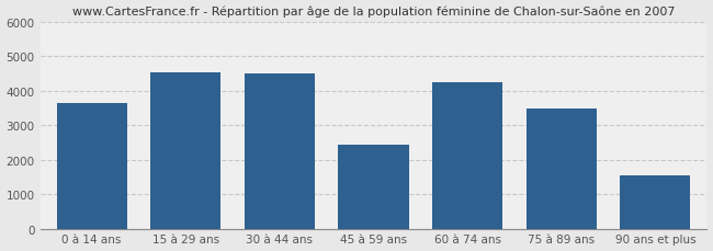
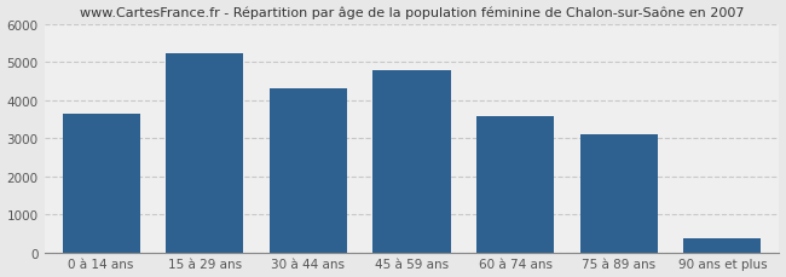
15 à 29 ans: 4550 -> 5230
30 à 44 ans: 4500 -> 4300
45 à 59 ans: 2450 -> 4800
60 à 74 ans: 4250 -> 3570
75 à 89 ans: 3500 -> 3110
90 ans et plus: 1550 -> 380
